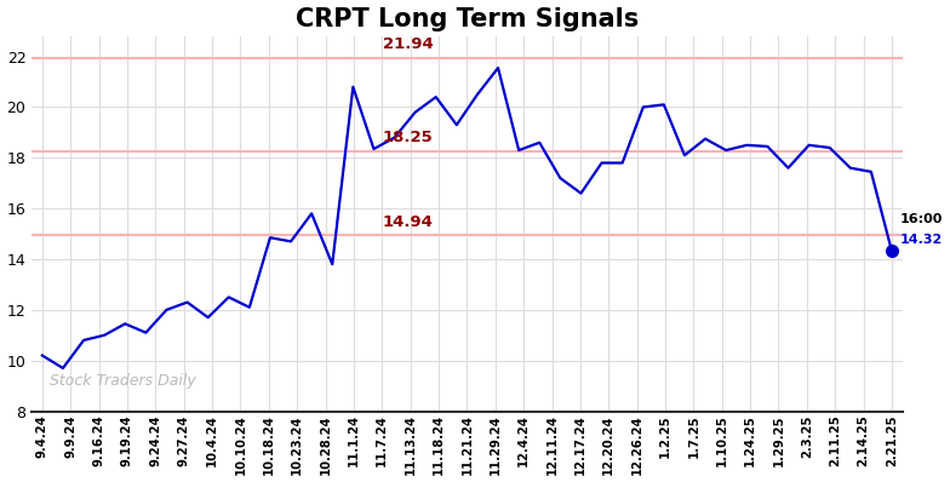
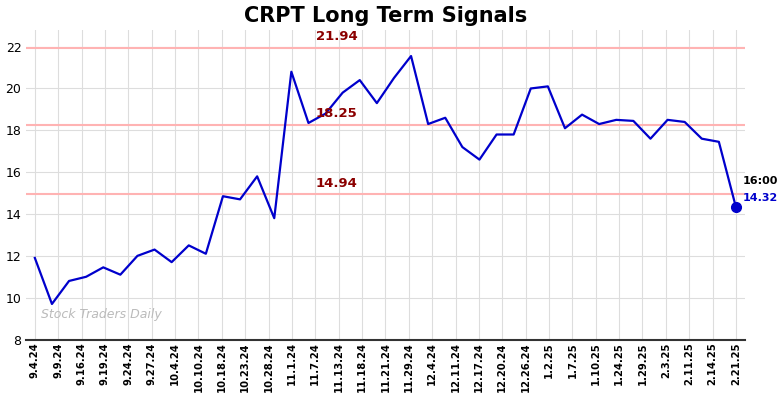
9.4.24: 10.20 -> 11.90
